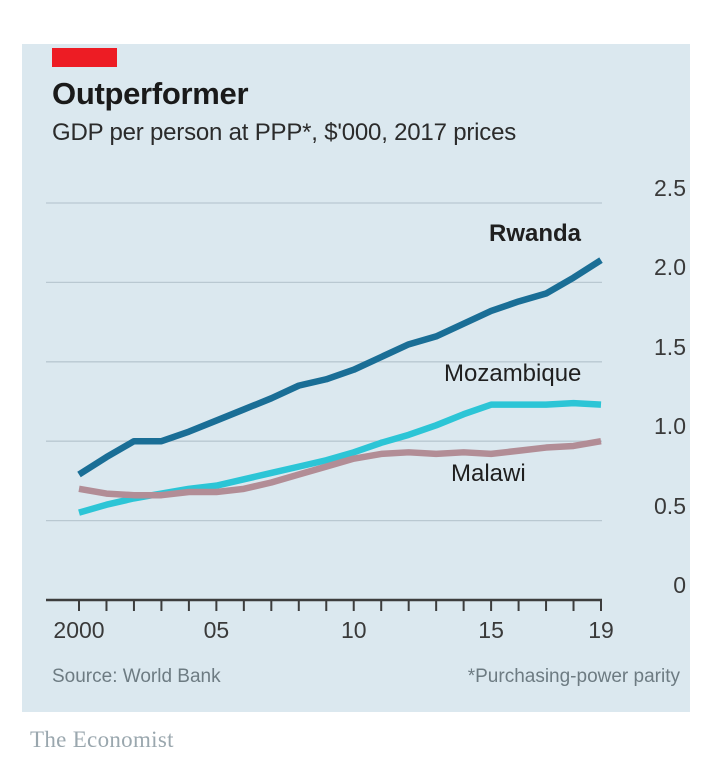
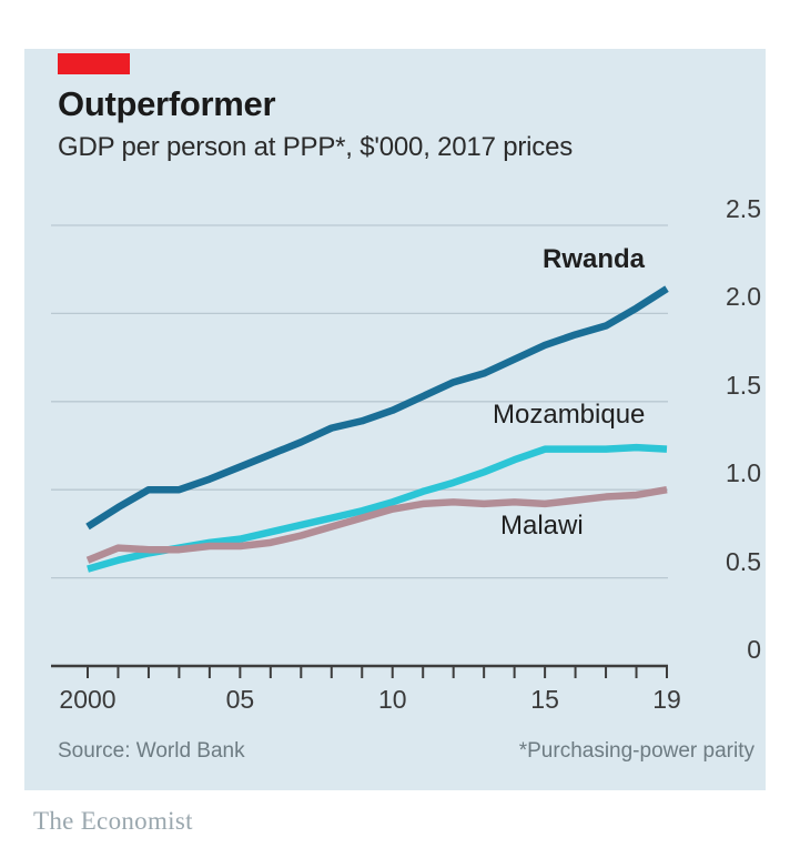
Malawi/2000: 0.70 -> 0.60
